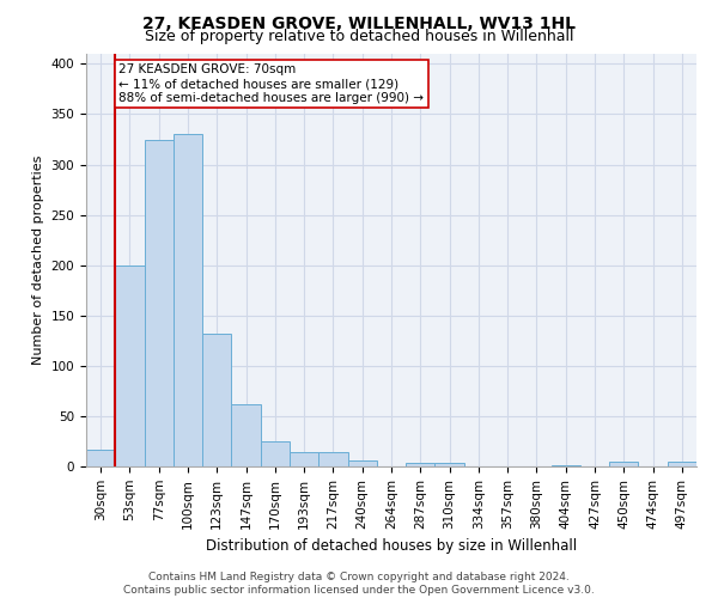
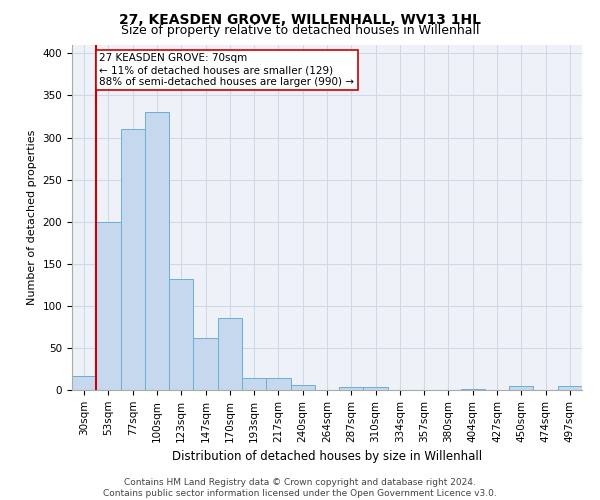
77sqm: 325 -> 310
170sqm: 25 -> 86
